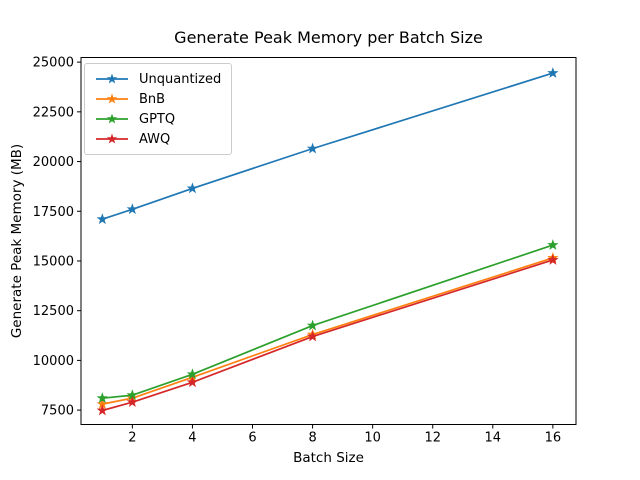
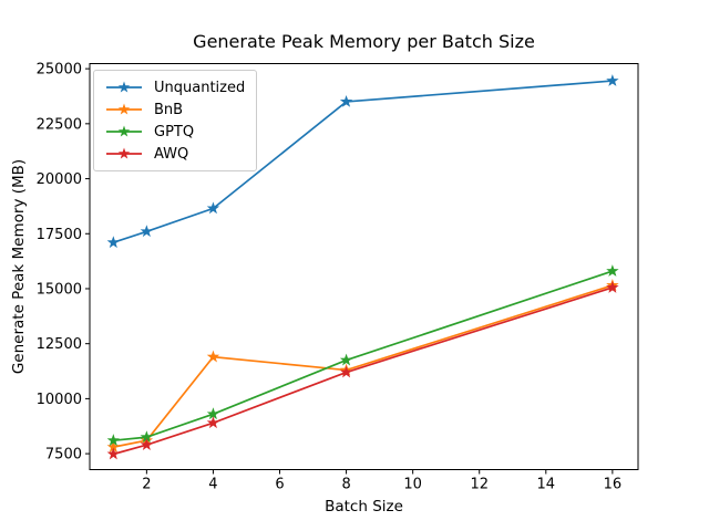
BnB/4: 9200 -> 11900
Unquantized/8: 20600 -> 23500
